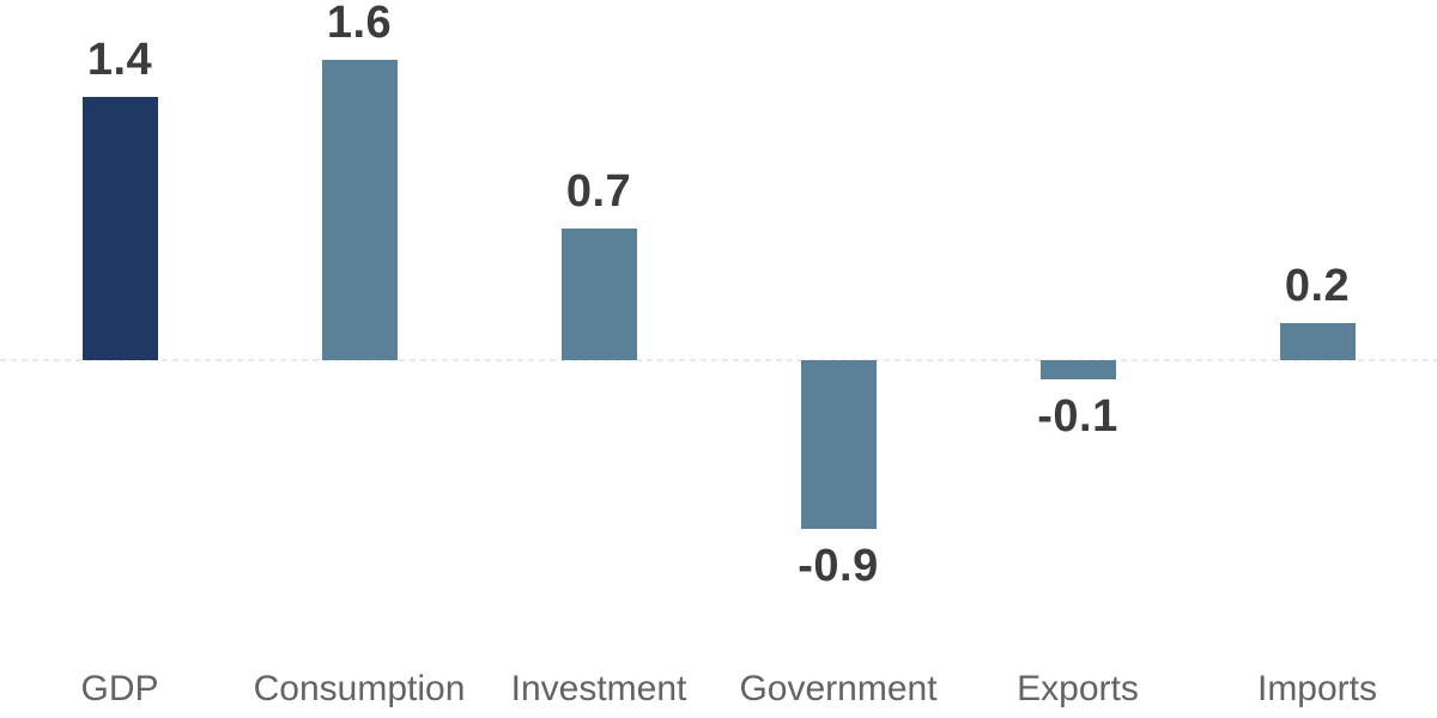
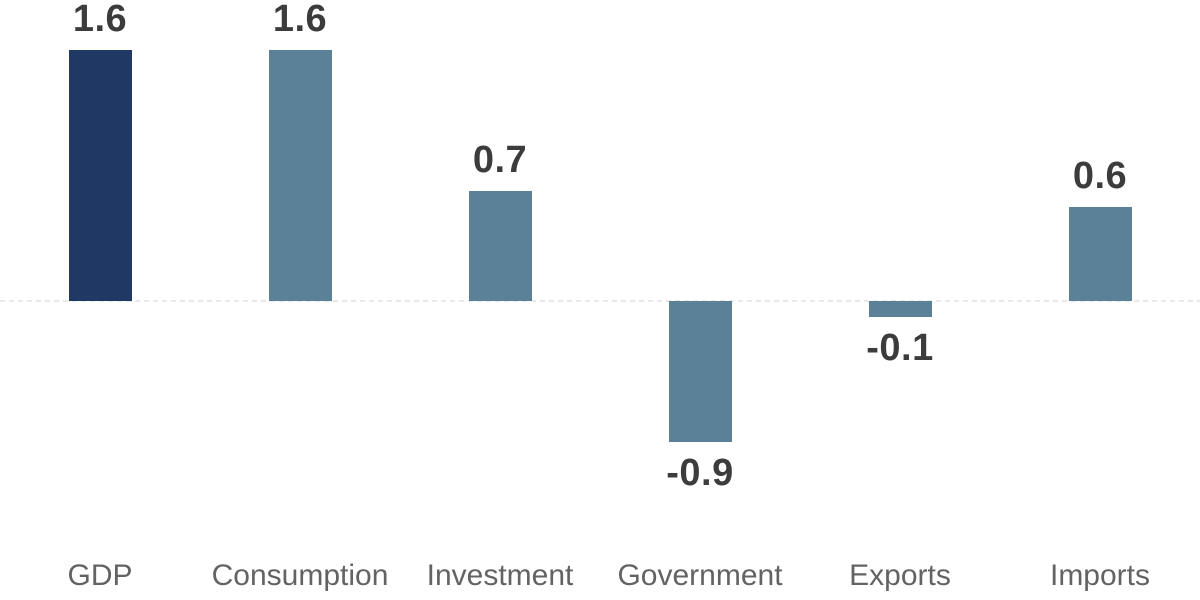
GDP: 1.4 -> 1.6
Imports: 0.2 -> 0.6
